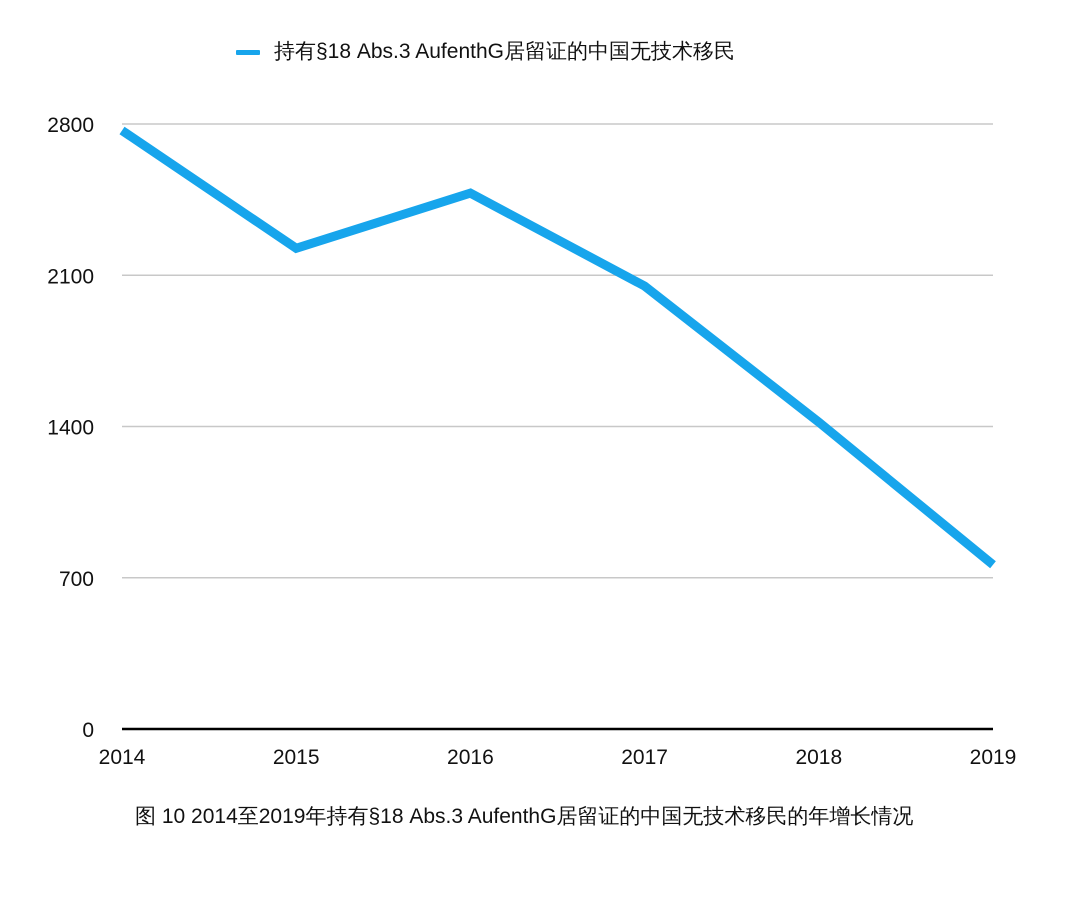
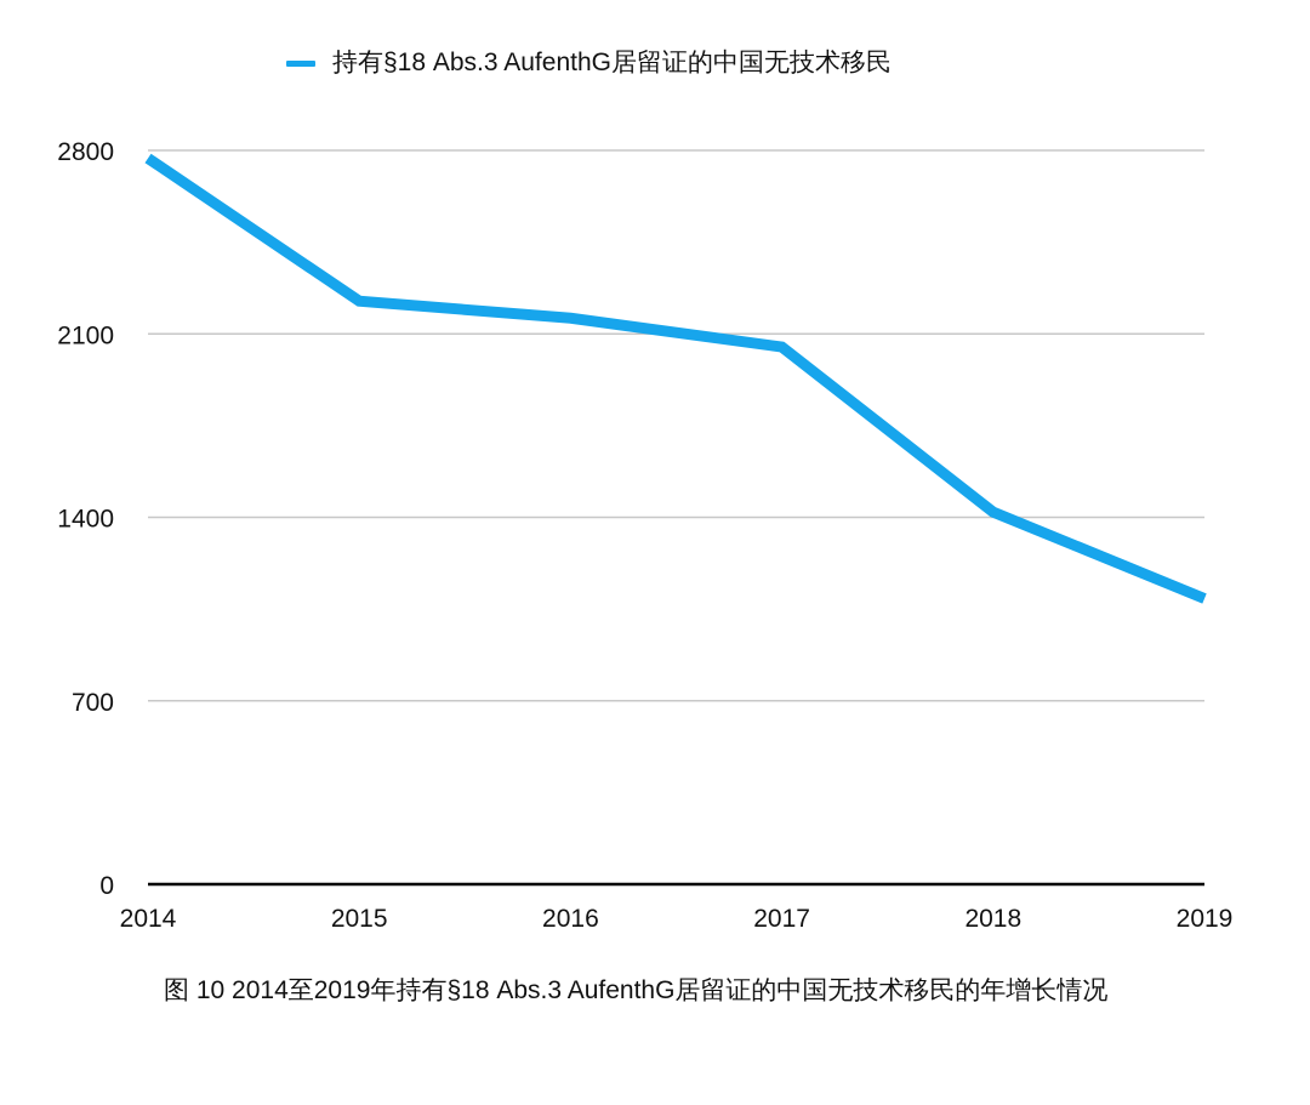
2016: 2480 -> 2160
2019: 760 -> 1090
